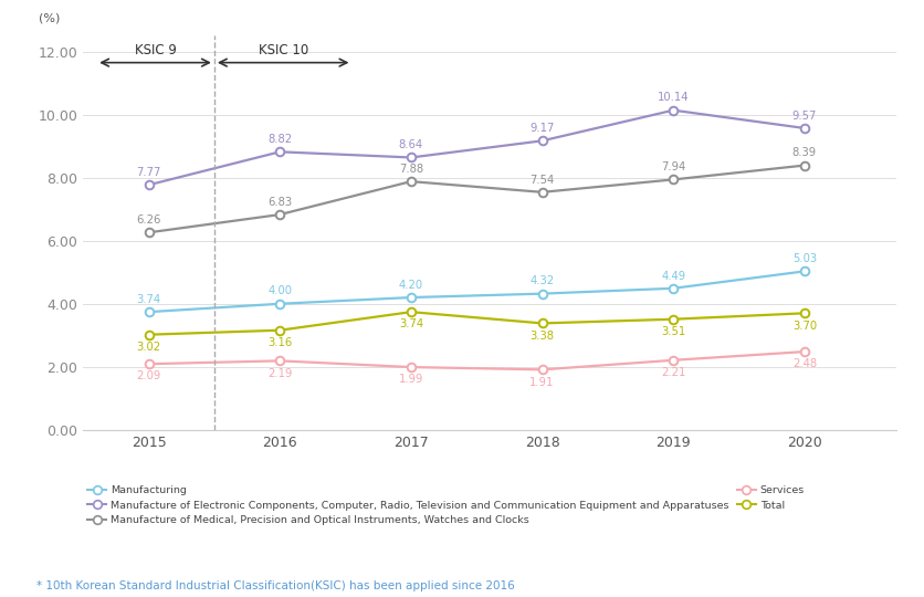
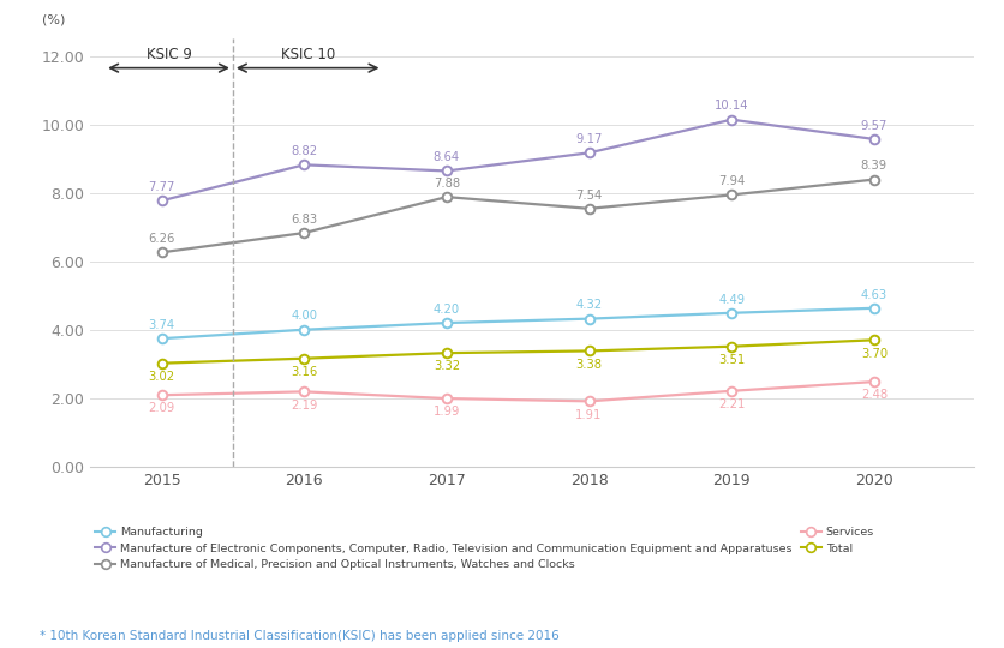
Total/2017: 3.74 -> 3.32
Manufacturing/2020: 5.03 -> 4.63
